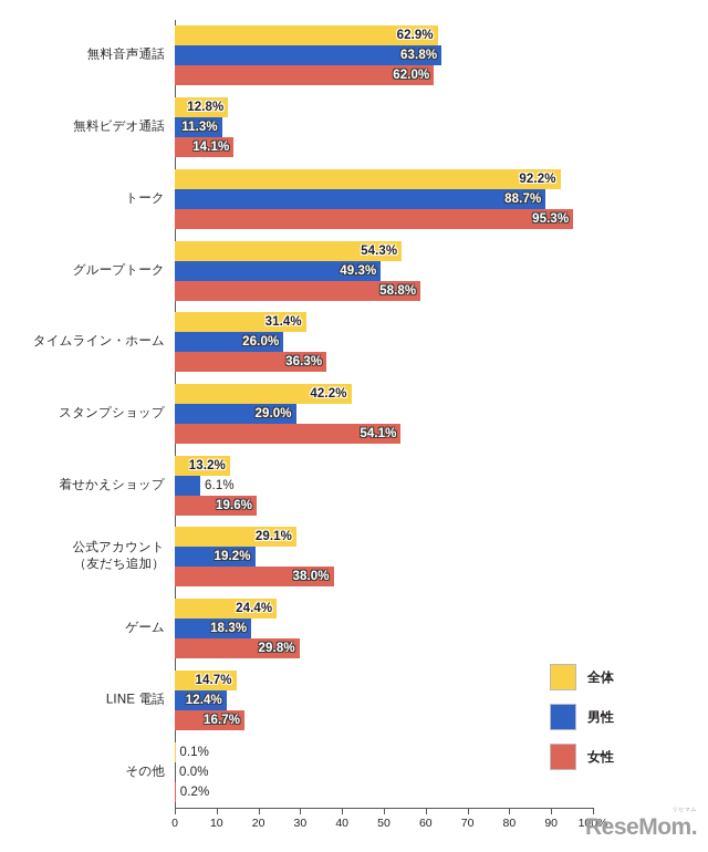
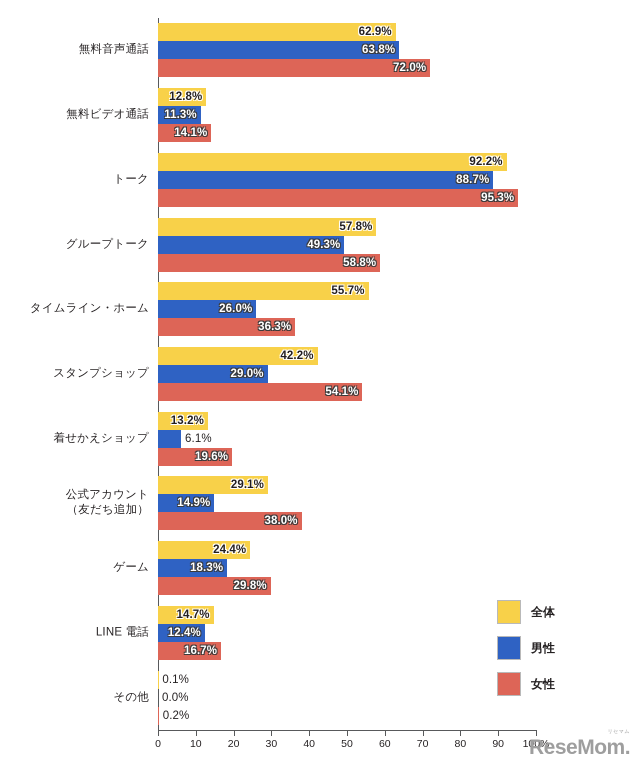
女性/無料音声通話: 62.0% -> 72.0%
全体/グループトーク: 54.3% -> 57.8%
全体/タイムライン・ホーム: 31.4% -> 55.7%
男性/公式アカウント （友だち追加）: 19.2% -> 14.9%
